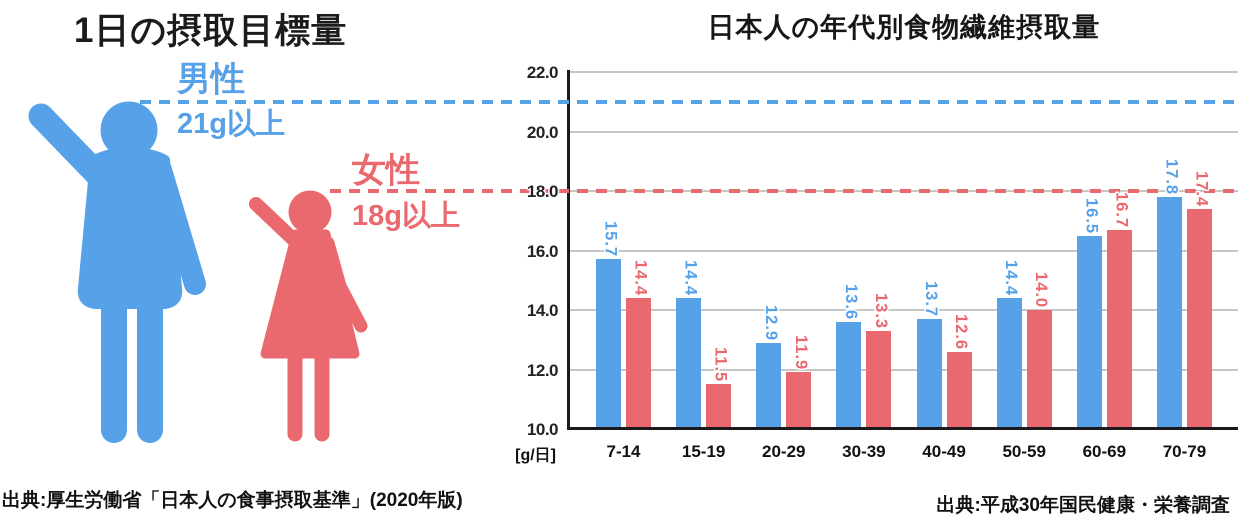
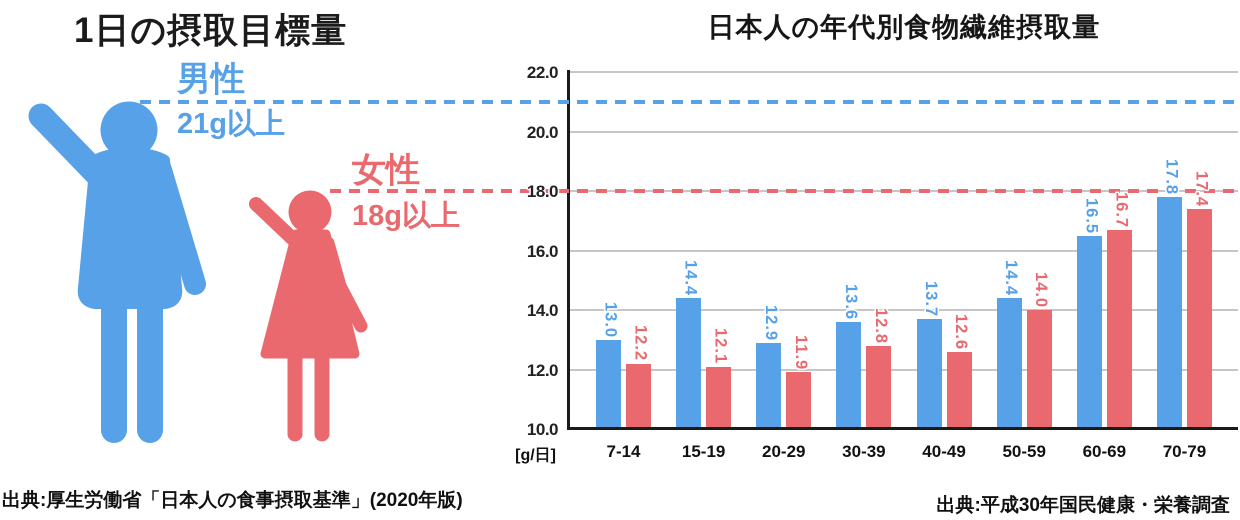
男性/7-14: 15.7 -> 13.0
女性/7-14: 14.4 -> 12.2
女性/15-19: 11.5 -> 12.1
女性/30-39: 13.3 -> 12.8
